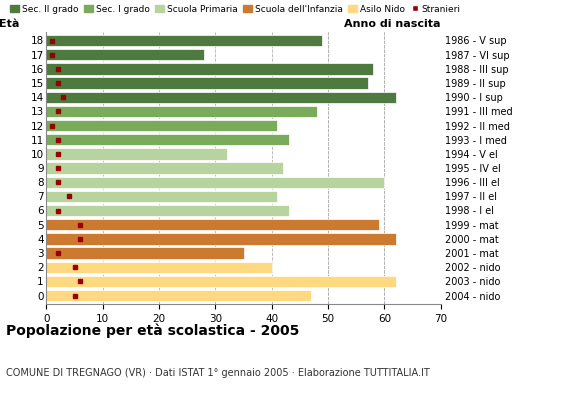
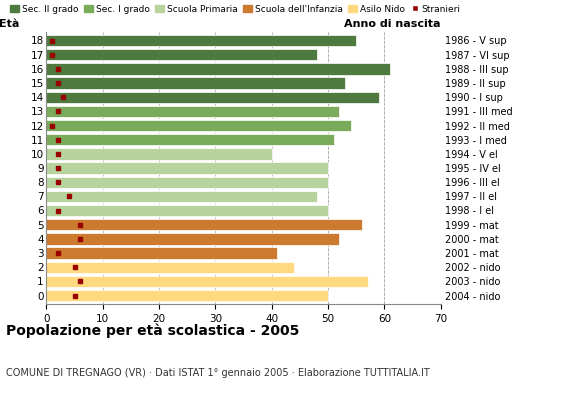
18: 49 -> 55
17: 28 -> 48
16: 58 -> 61
15: 57 -> 53
14: 62 -> 59
13: 48 -> 52
12: 41 -> 54
11: 43 -> 51
10: 32 -> 40
9: 42 -> 50
8: 60 -> 50
7: 41 -> 48
6: 43 -> 50
5: 59 -> 56
4: 62 -> 52
3: 35 -> 41
2: 40 -> 44
1: 62 -> 57
0: 47 -> 50
